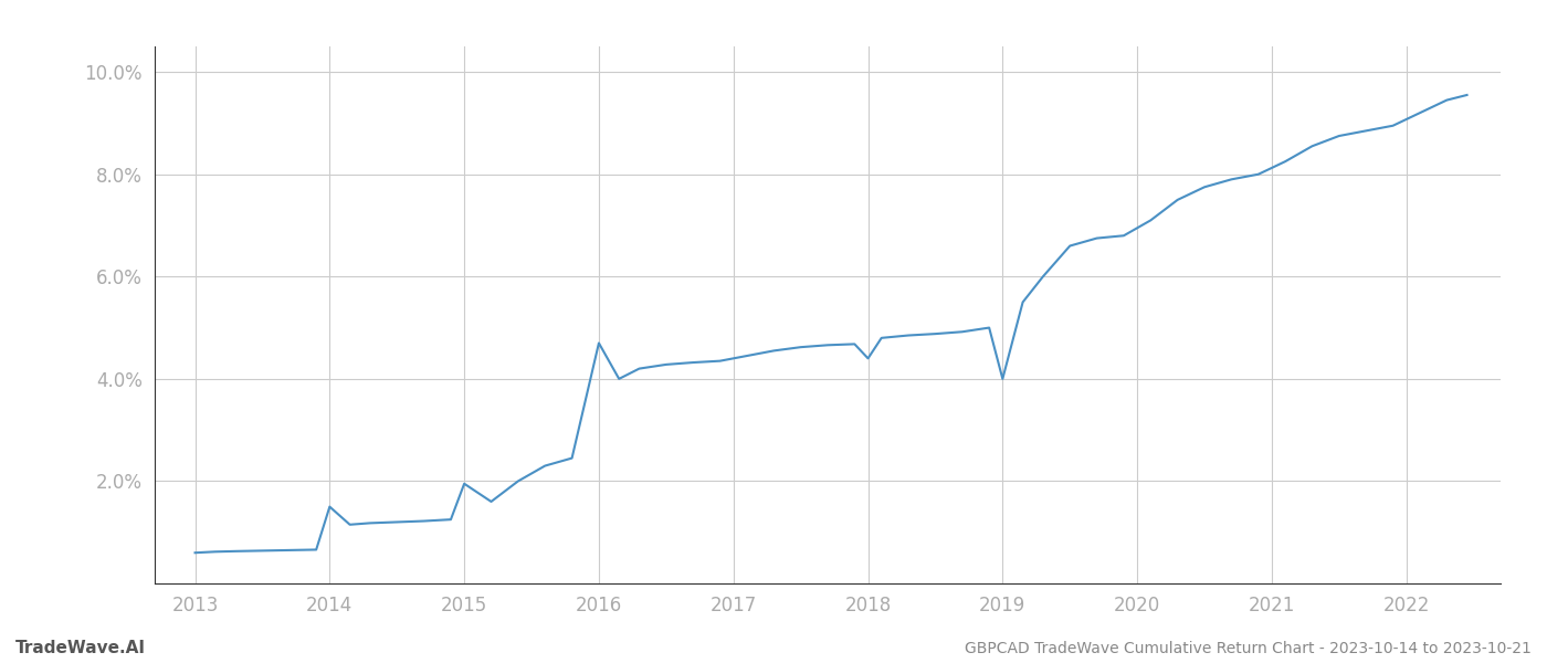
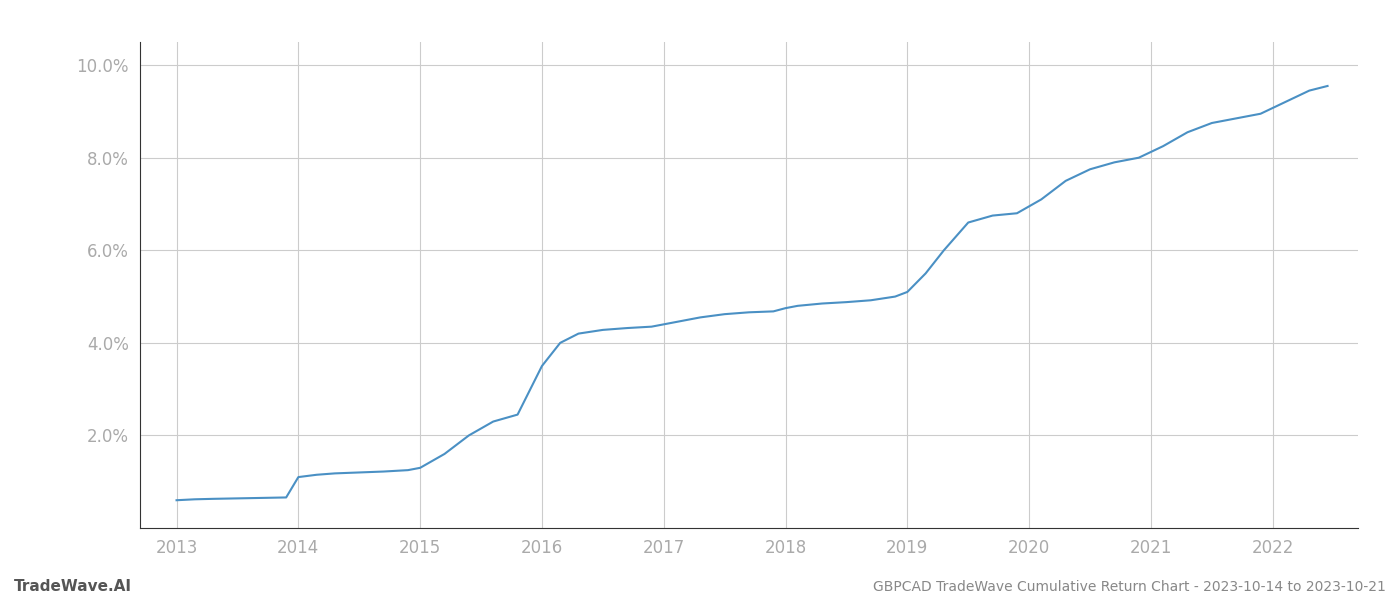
2014: 1.50% -> 1.10%
2015: 1.95% -> 1.30%
2016: 4.70% -> 3.50%
2018: 4.40% -> 4.75%
2019: 4.00% -> 5.10%
